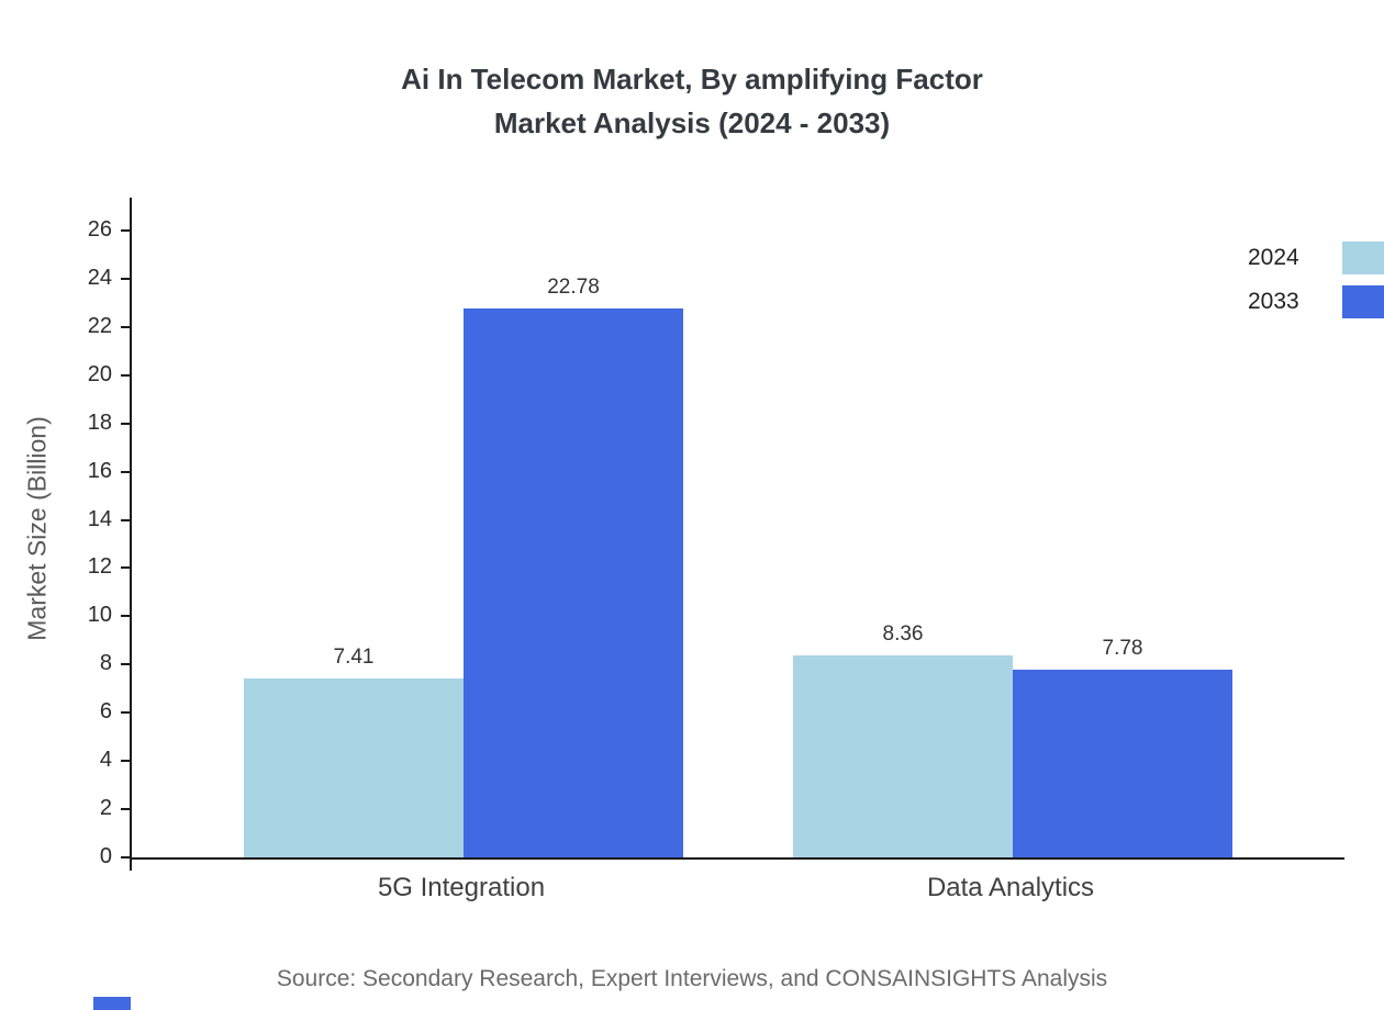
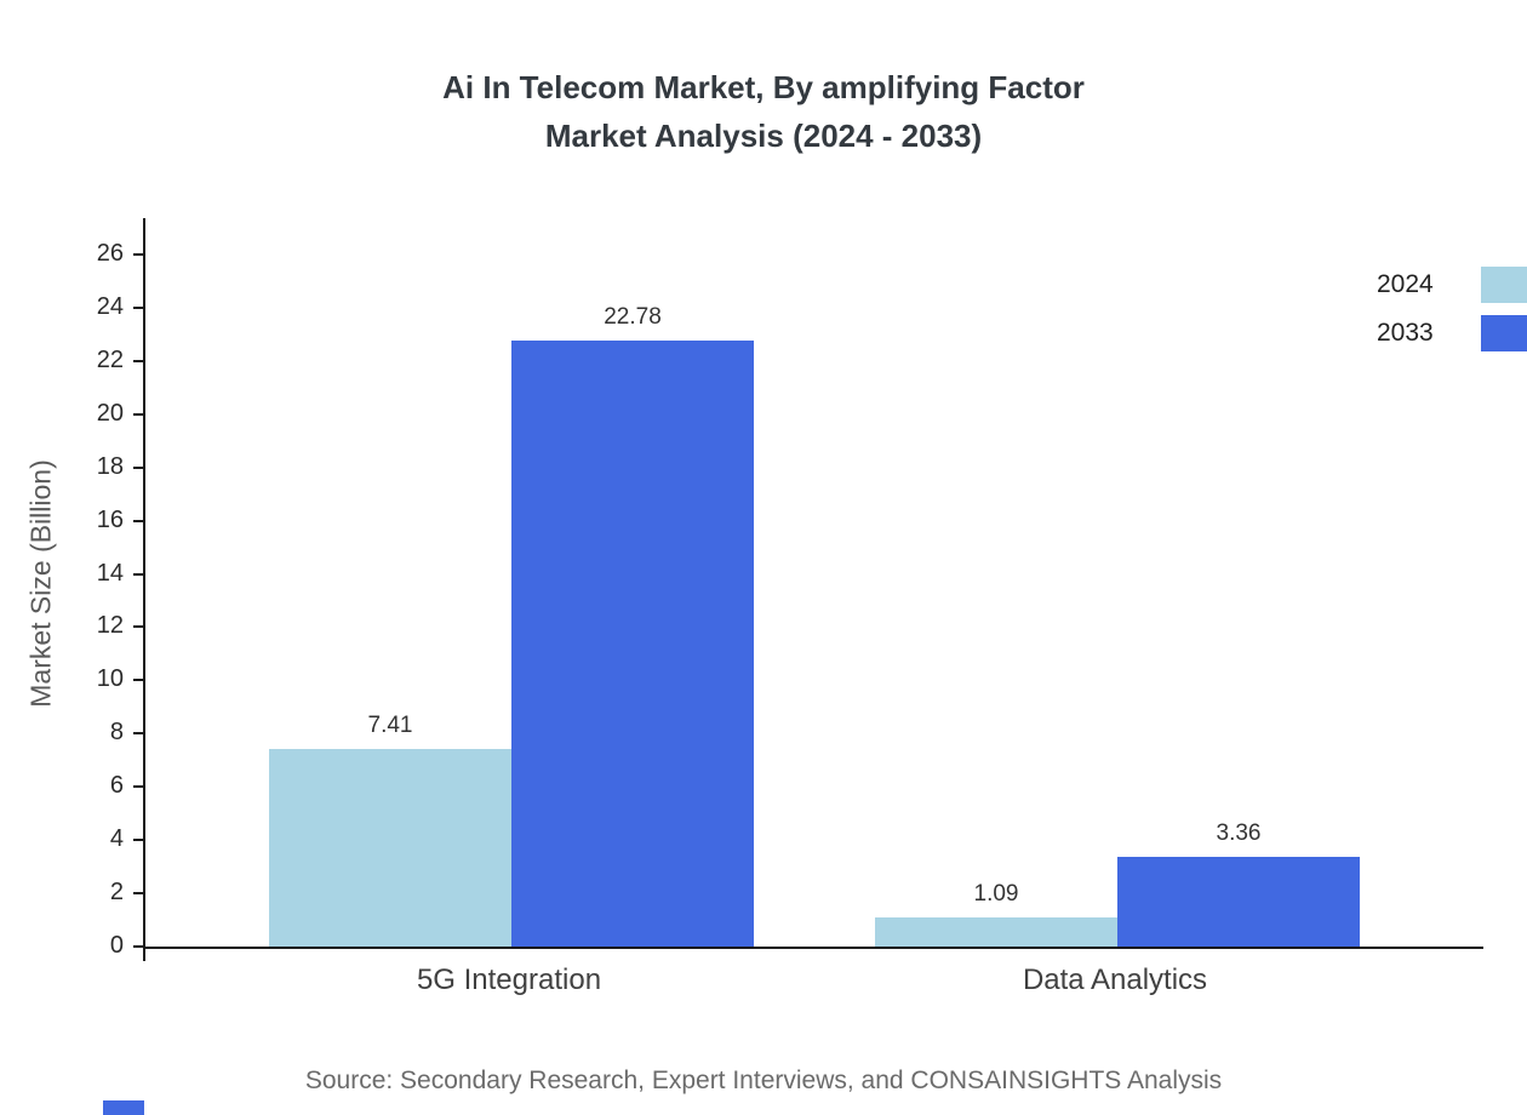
2024/Data Analytics: 8.36 -> 1.09
2033/Data Analytics: 7.78 -> 3.36
